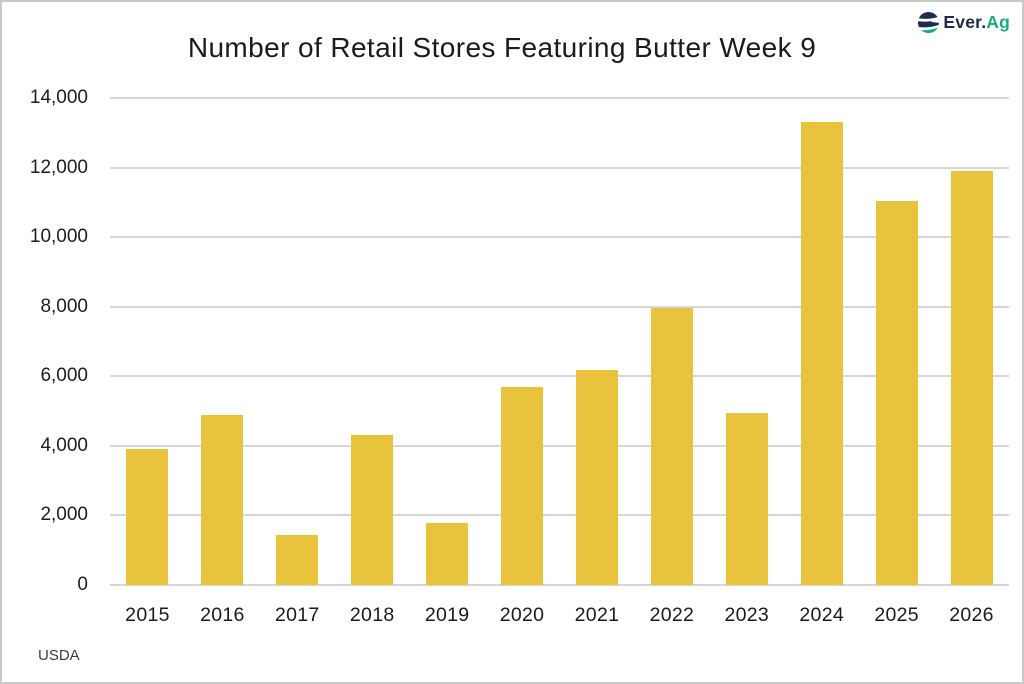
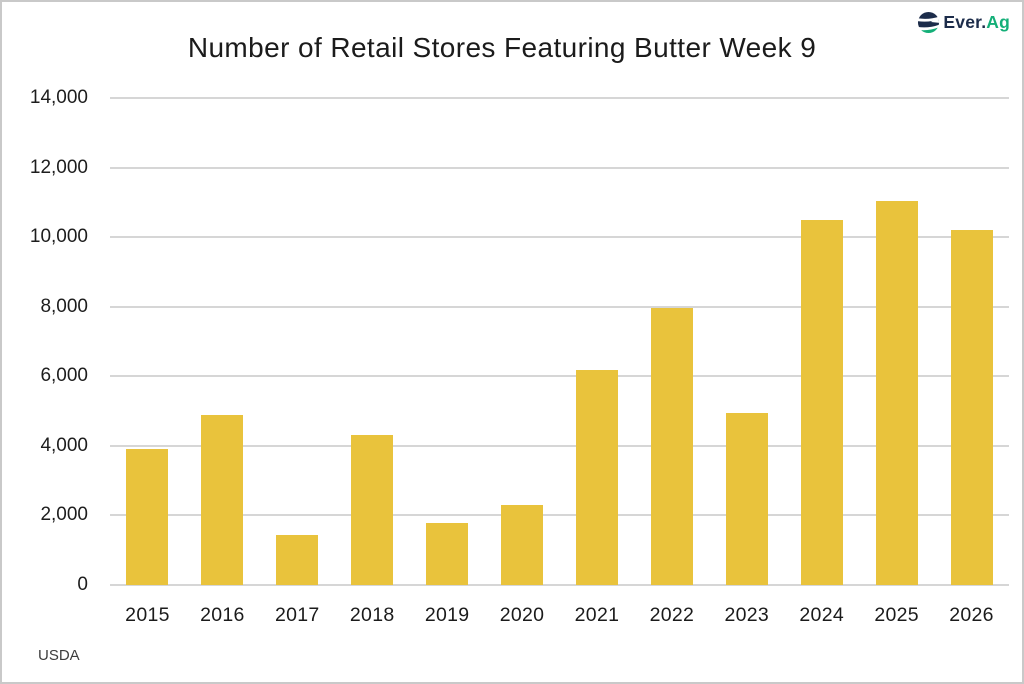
2020: 5700 -> 2300
2024: 13300 -> 10500
2026: 11900 -> 10200
